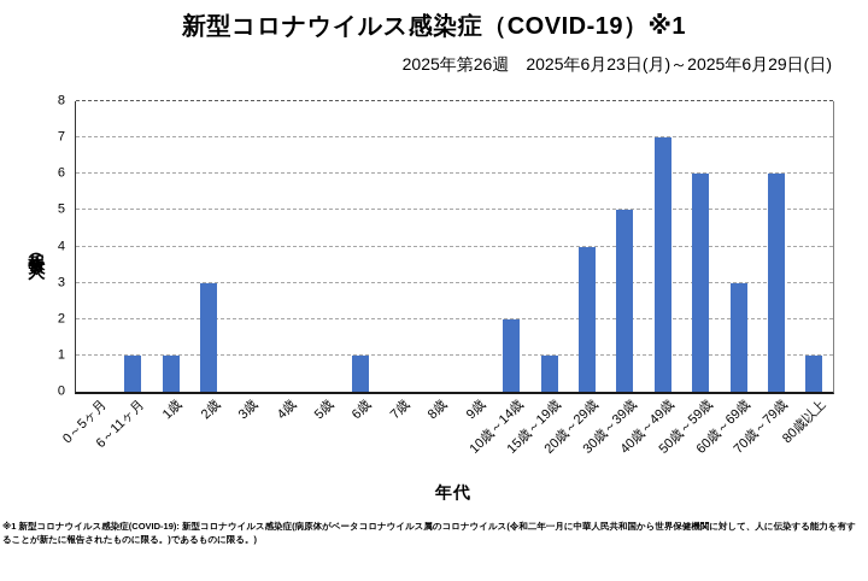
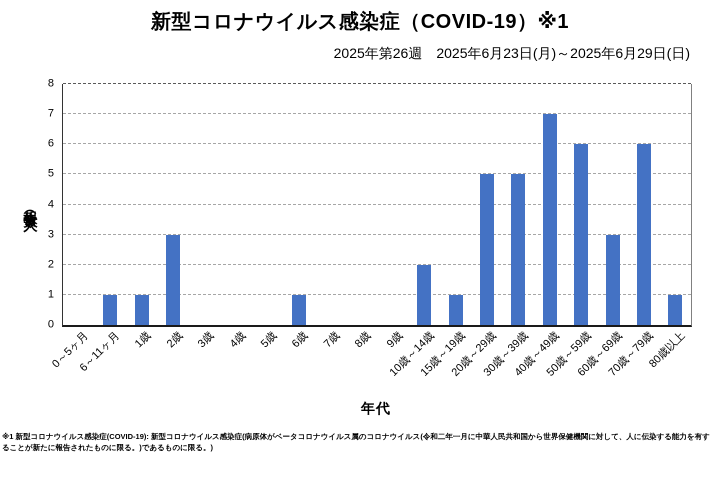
20歳～29歳: 4 -> 5
